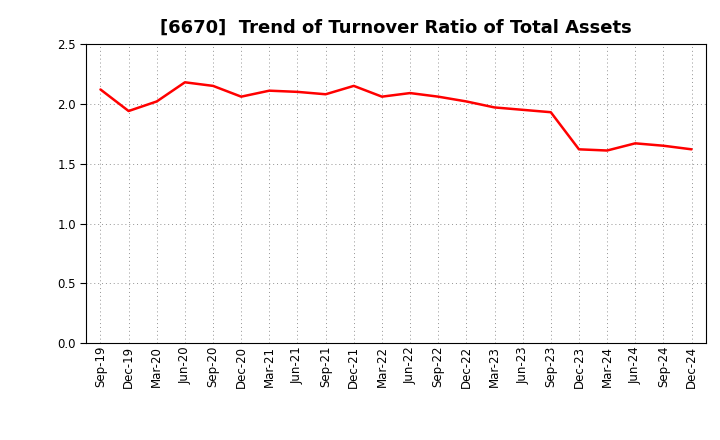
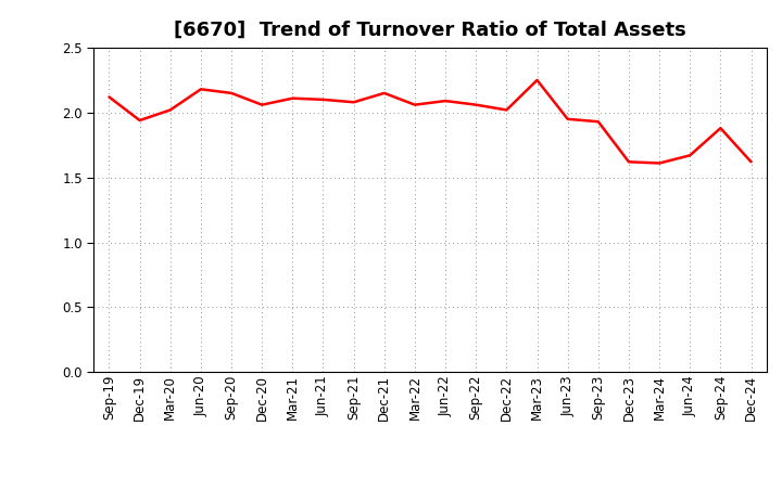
Mar-23: 1.97 -> 2.25
Sep-24: 1.65 -> 1.88
